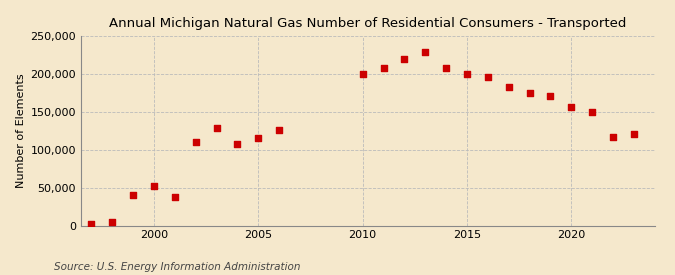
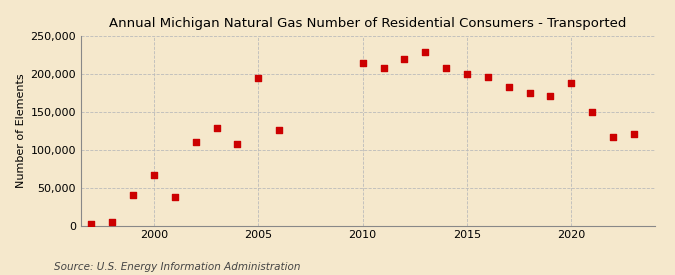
2000: 52,000 -> 66,000
2005: 115,000 -> 194,000
2010: 199,000 -> 214,000
2020: 156,000 -> 188,000
